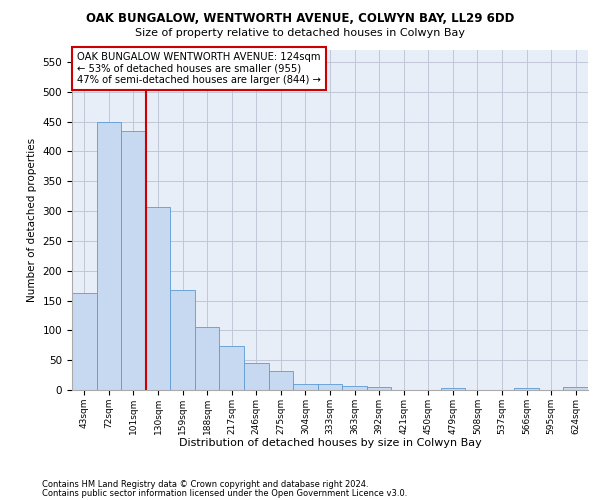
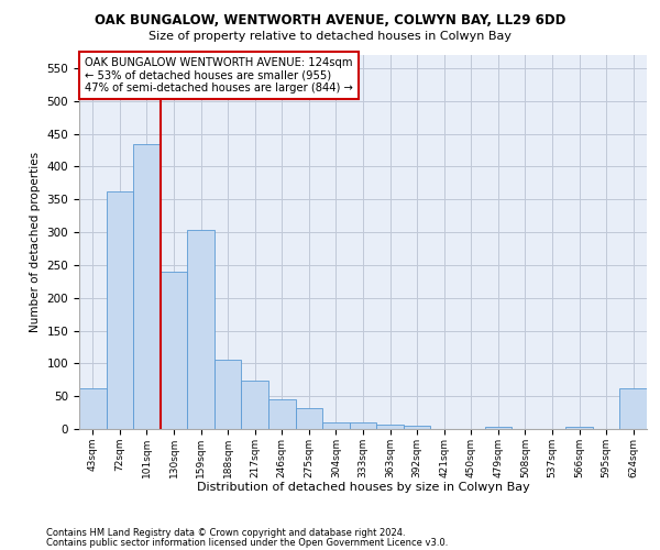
43sqm: 163 -> 62
72sqm: 450 -> 362
130sqm: 307 -> 240
159sqm: 167 -> 304
624sqm: 5 -> 62
